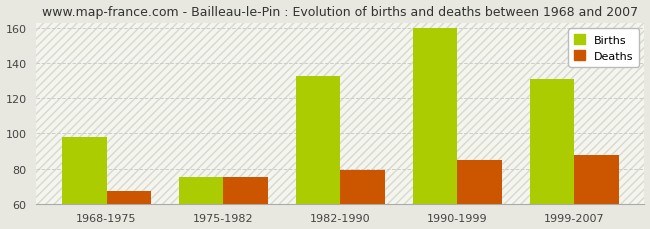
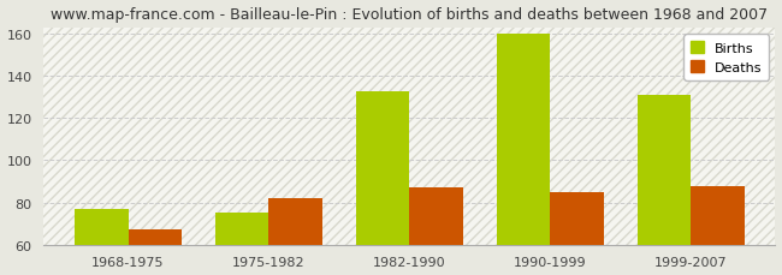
Births/1968-1975: 98 -> 77
Deaths/1975-1982: 75 -> 82
Deaths/1982-1990: 79 -> 87
